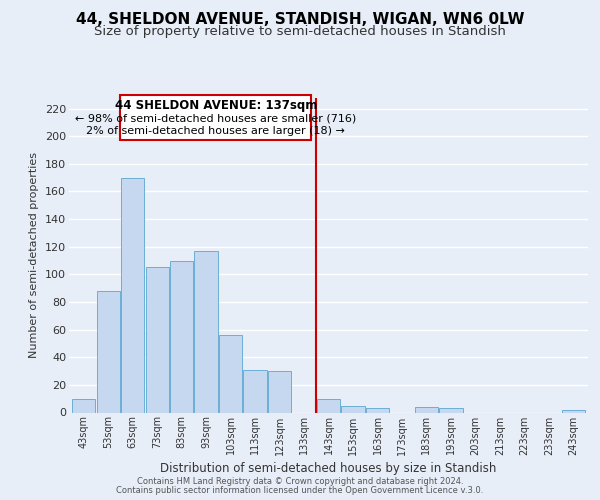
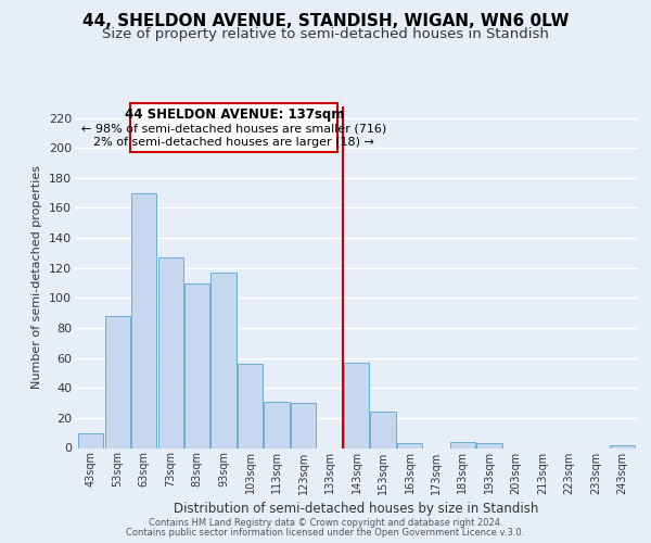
73sqm: 105 -> 127
143sqm: 10 -> 57
153sqm: 5 -> 24
